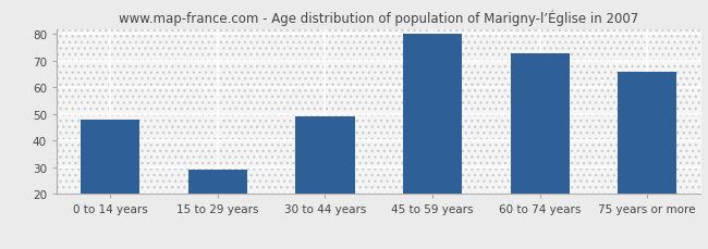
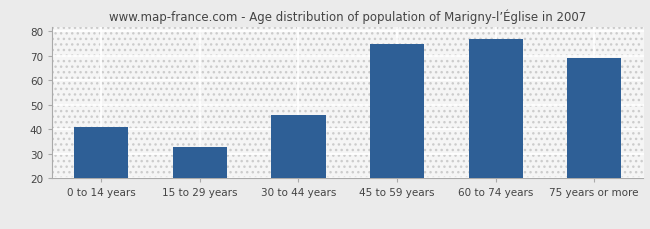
0 to 14 years: 48 -> 41
15 to 29 years: 29 -> 33
30 to 44 years: 49 -> 46
45 to 59 years: 80 -> 75
60 to 74 years: 73 -> 77
75 years or more: 66 -> 69
